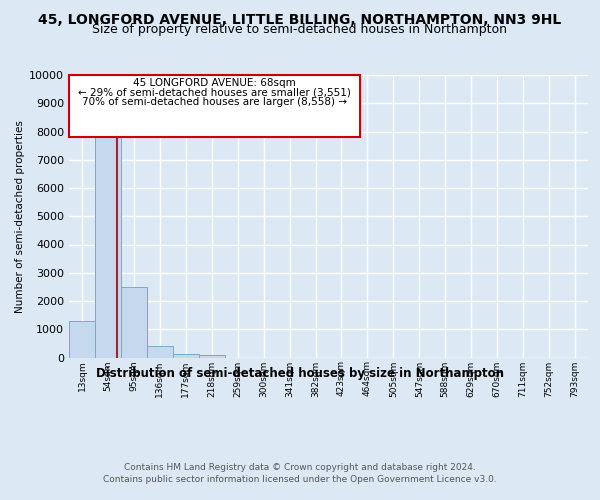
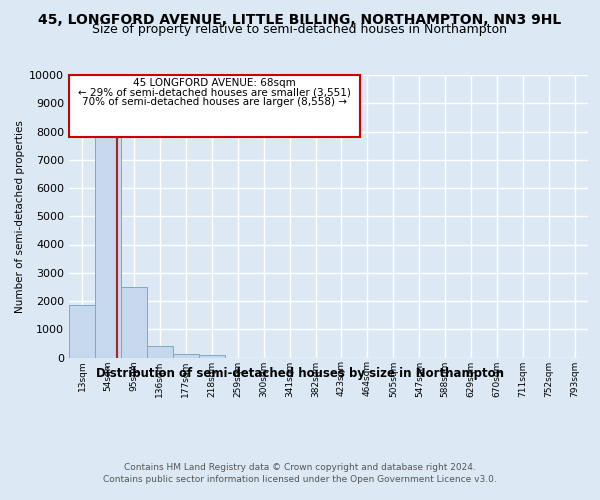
13sqm: 1300 -> 1850
